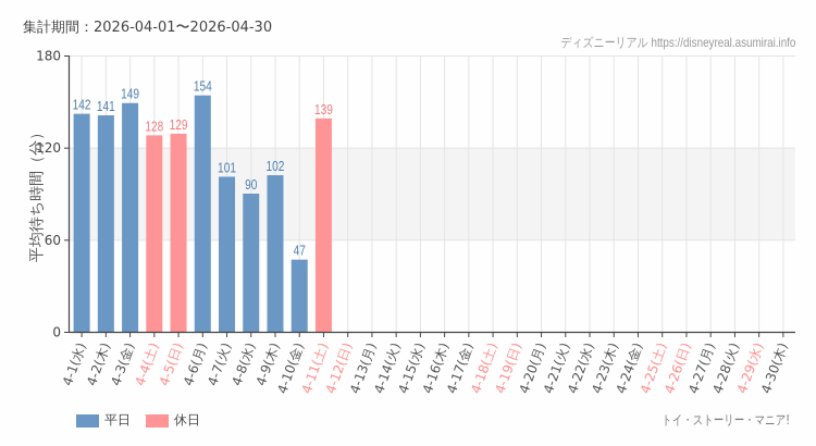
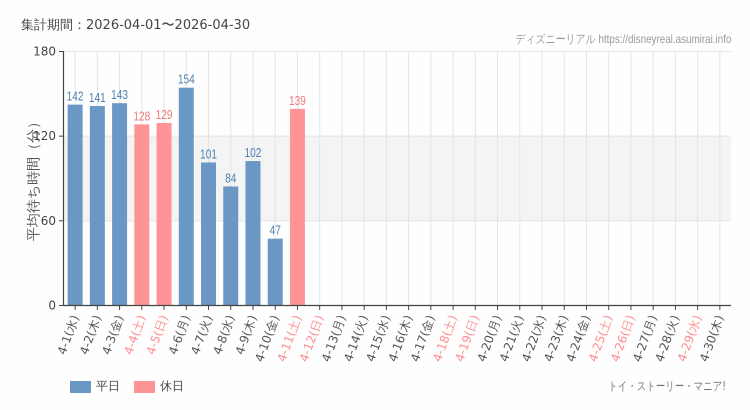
4-3(金): 149 -> 143
4-8(水): 90 -> 84
